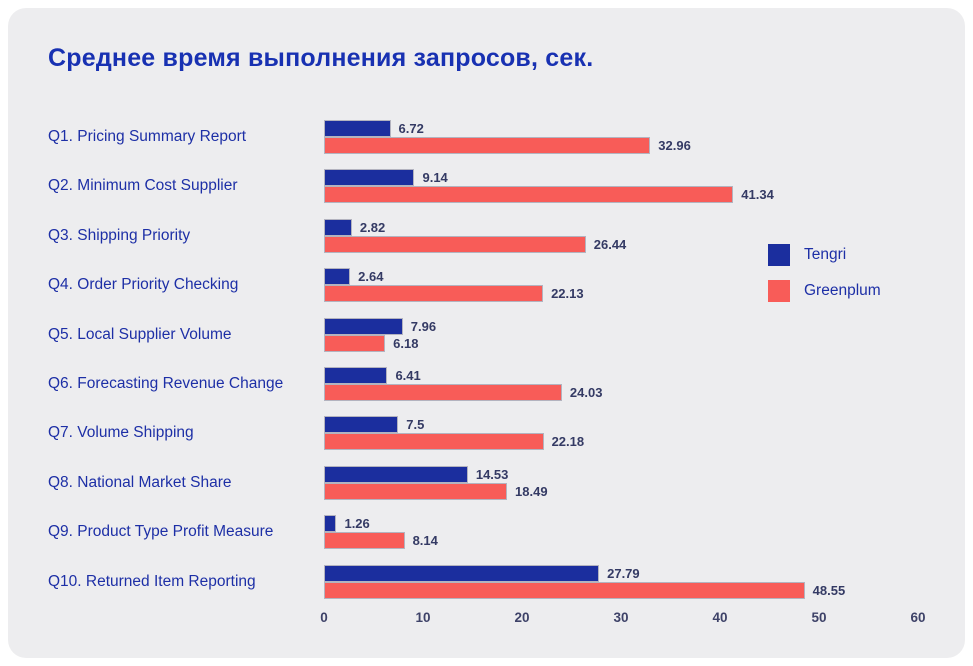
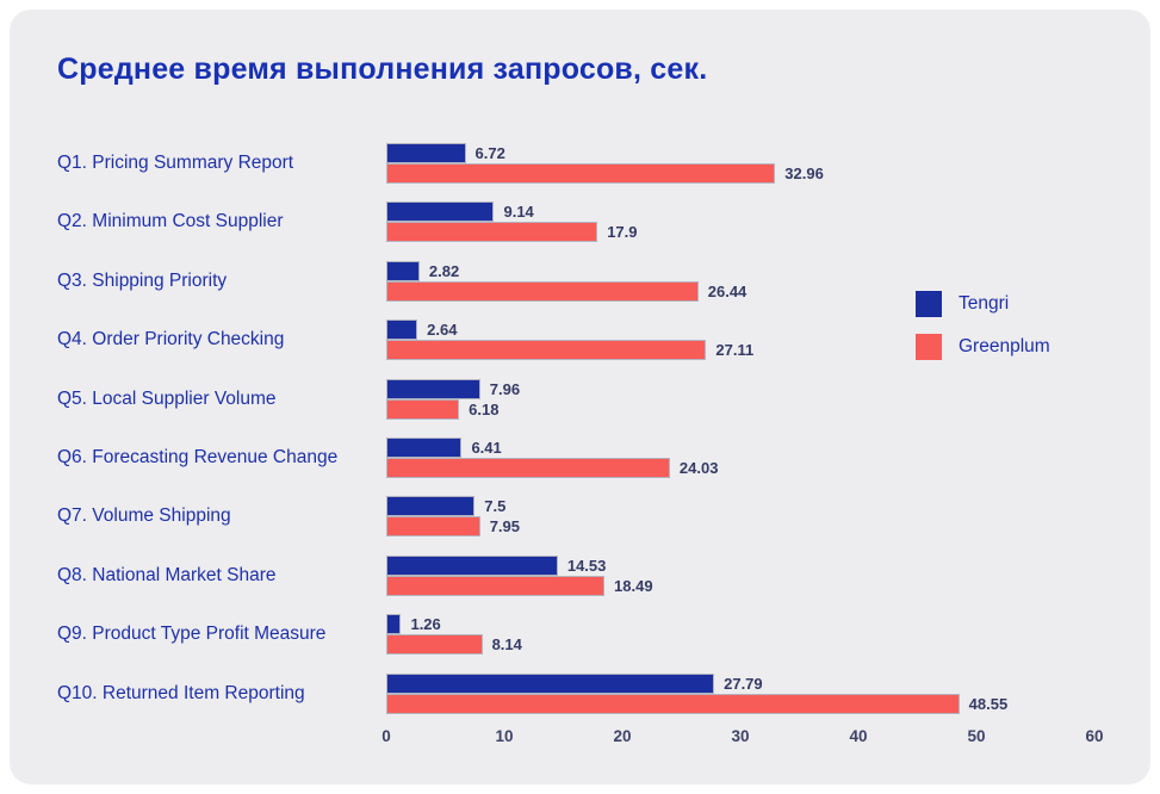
Greenplum/Q2. Minimum Cost Supplier: 41.34 -> 17.9
Greenplum/Q4. Order Priority Checking: 22.13 -> 27.11
Greenplum/Q7. Volume Shipping: 22.18 -> 7.95
